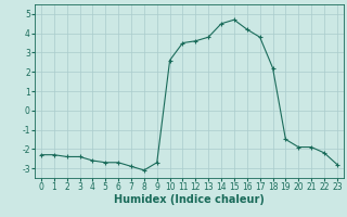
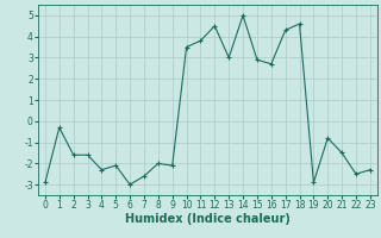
0: -2.3 -> -2.9
1: -2.3 -> -0.3
2: -2.4 -> -1.6
3: -2.4 -> -1.6
4: -2.6 -> -2.3
5: -2.7 -> -2.1
6: -2.7 -> -3.0
7: -2.9 -> -2.6
8: -3.1 -> -2.0
9: -2.7 -> -2.1
10: 2.6 -> 3.5
11: 3.5 -> 3.8
12: 3.6 -> 4.5
13: 3.8 -> 3.0
14: 4.5 -> 5.0
15: 4.7 -> 2.9
16: 4.2 -> 2.7
17: 3.8 -> 4.3
18: 2.2 -> 4.6
19: -1.5 -> -2.9
20: -1.9 -> -0.8
21: -1.9 -> -1.5
22: -2.2 -> -2.5
23: -2.8 -> -2.3
